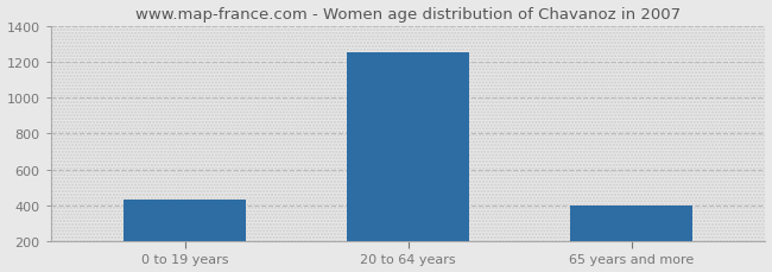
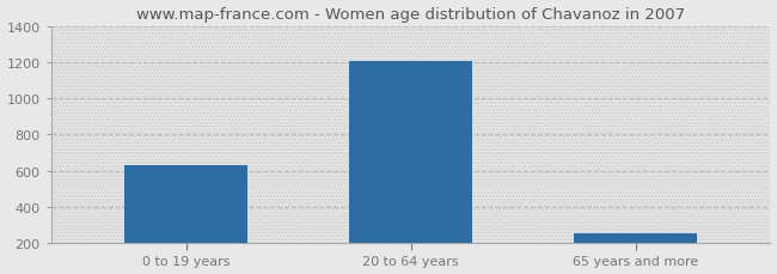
0 to 19 years: 430 -> 630
20 to 64 years: 1250 -> 1200
65 years and more: 400 -> 250
